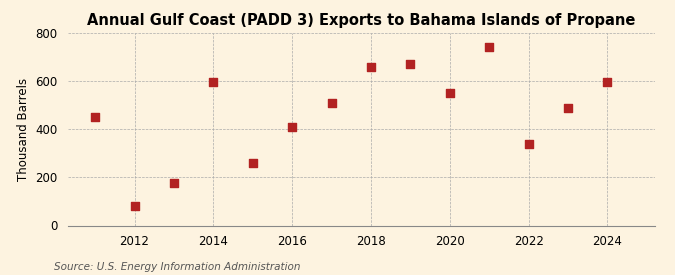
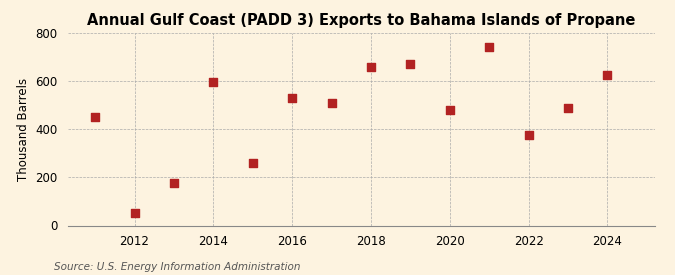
2012: 80 -> 50
2016: 410 -> 530
2020: 550 -> 480
2022: 340 -> 375
2024: 595 -> 625
